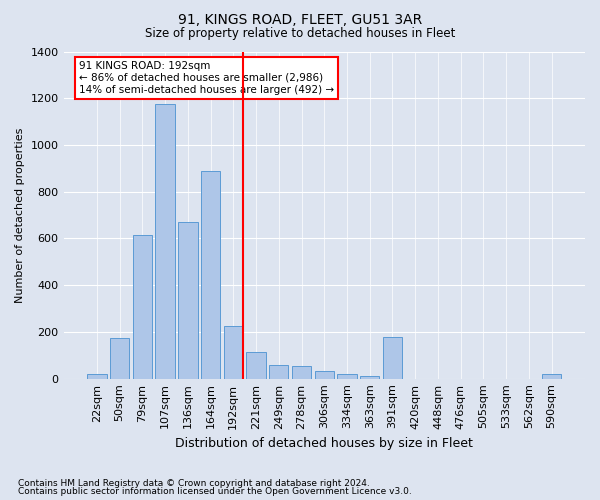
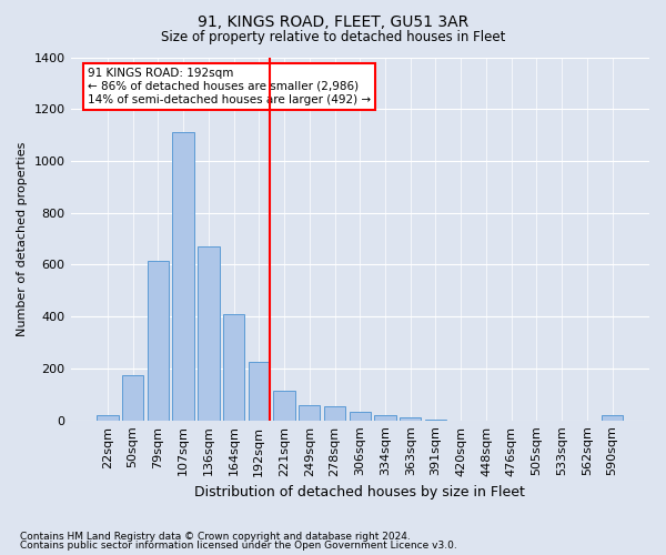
107sqm: 1175 -> 1110
164sqm: 890 -> 410
391sqm: 180 -> 5
